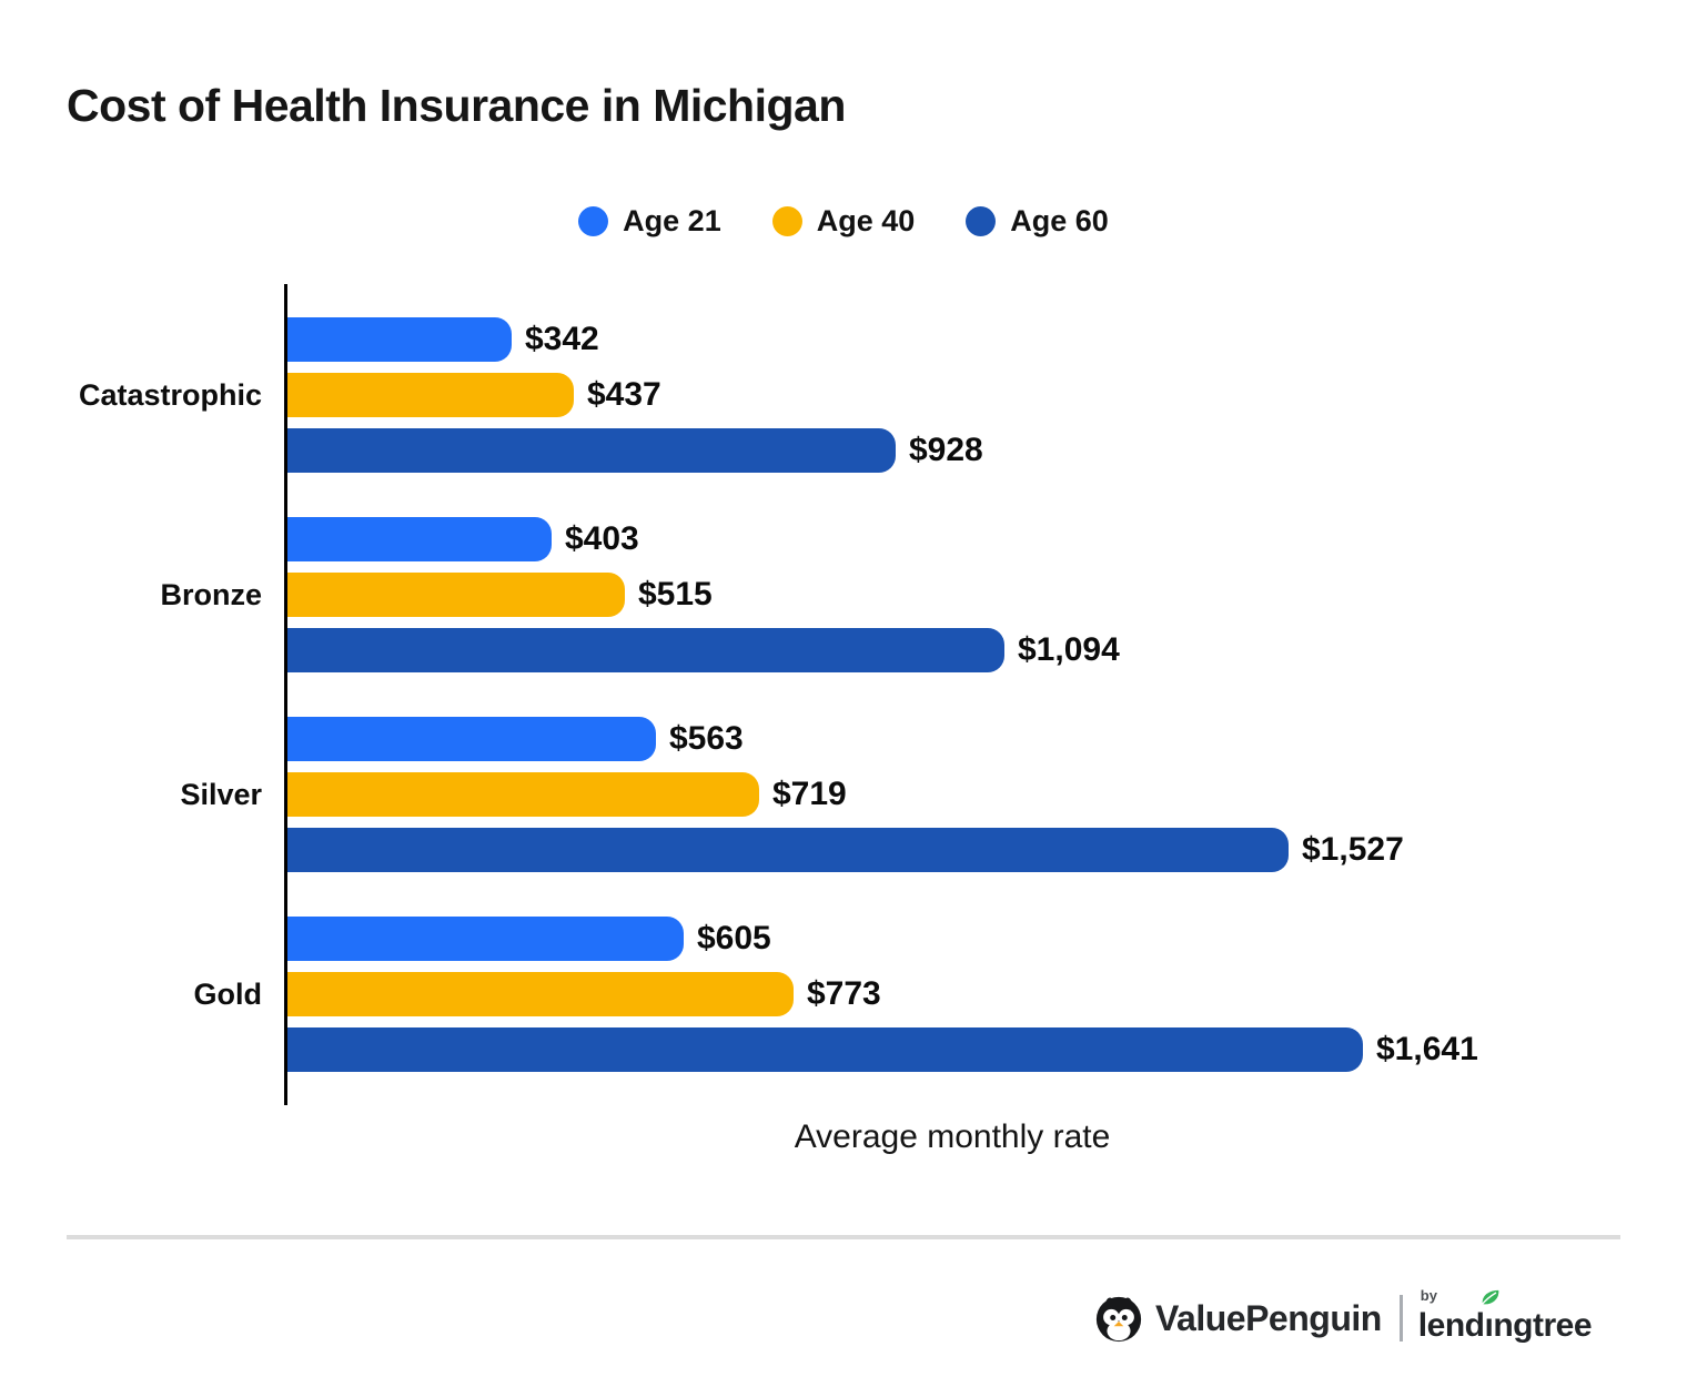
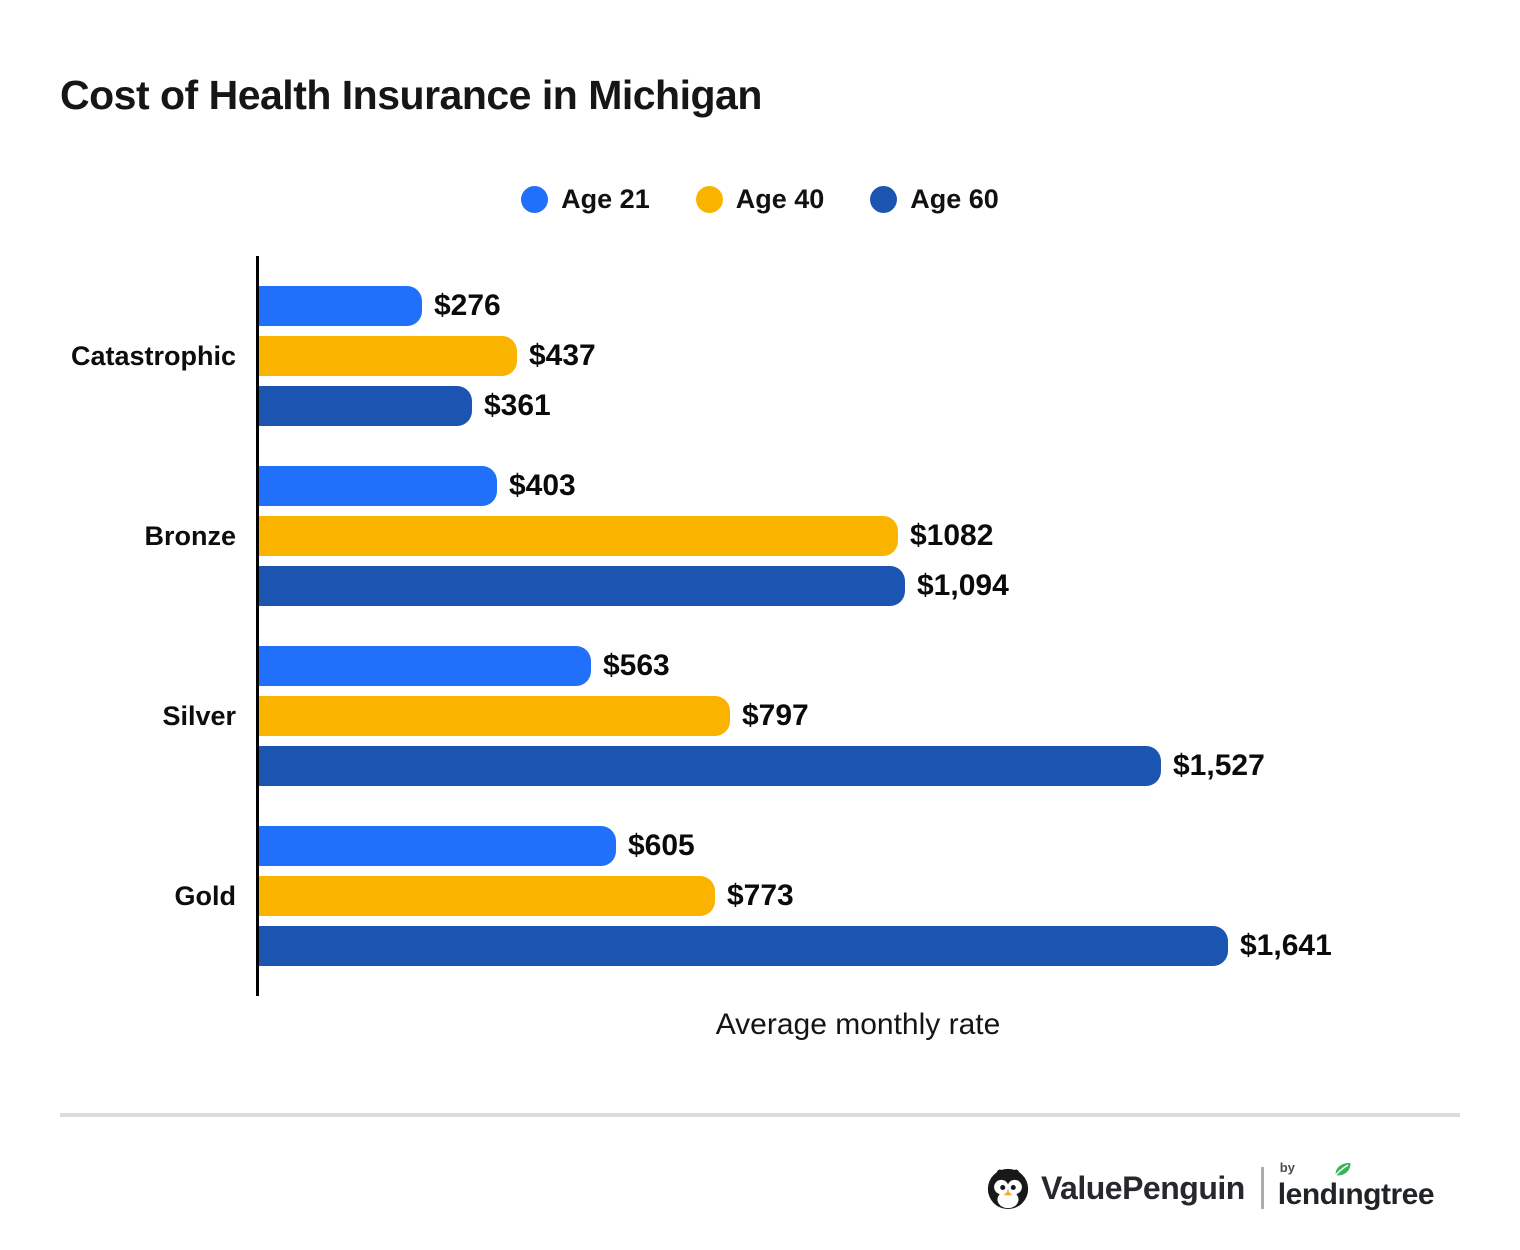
Age 21/Catastrophic: $342 -> $276
Age 60/Catastrophic: $928 -> $361
Age 40/Bronze: $515 -> $1082
Age 40/Silver: $719 -> $797
